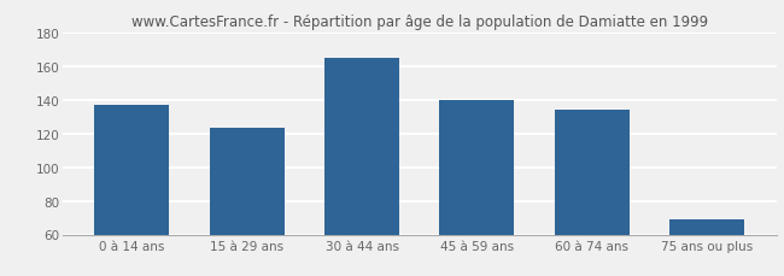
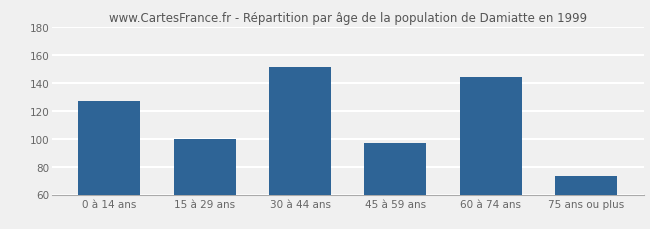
0 à 14 ans: 137 -> 127
15 à 29 ans: 123 -> 100
30 à 44 ans: 165 -> 151
45 à 59 ans: 140 -> 97
60 à 74 ans: 134 -> 144
75 ans ou plus: 69 -> 73
